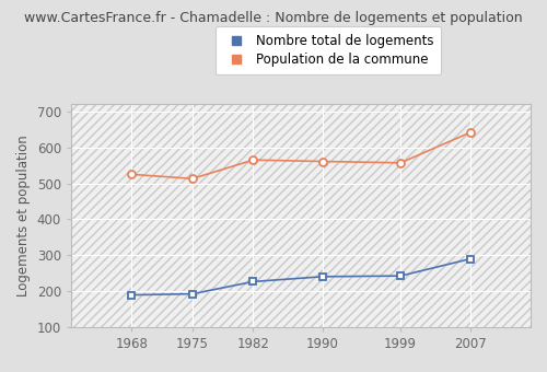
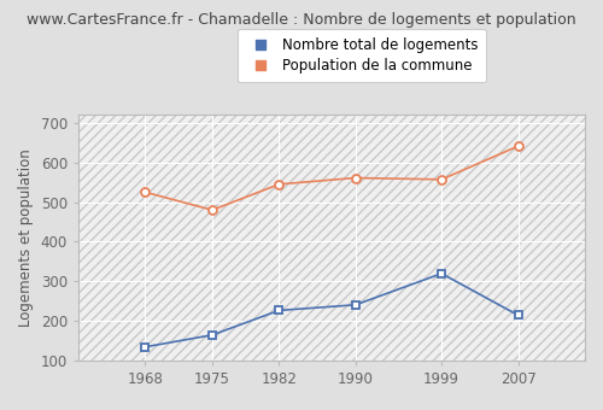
Nombre total de logements/1968: 190 -> 135
Nombre total de logements/1975: 193 -> 165
Population de la commune/1975: 513 -> 480
Population de la commune/1982: 565 -> 545
Nombre total de logements/1999: 243 -> 320
Nombre total de logements/2007: 290 -> 215
